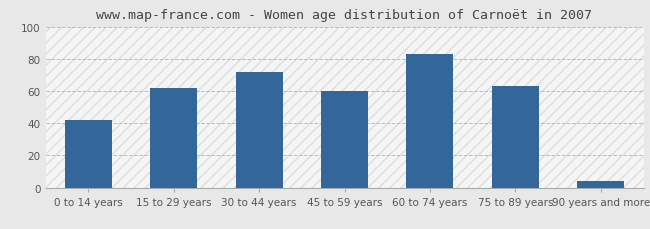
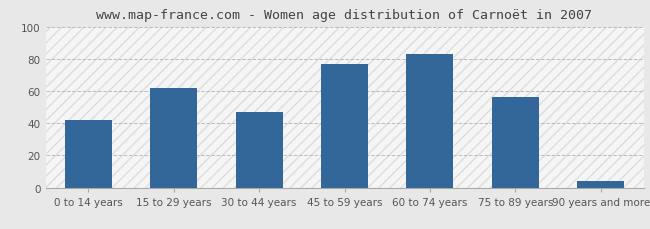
30 to 44 years: 72 -> 47
45 to 59 years: 60 -> 77
75 to 89 years: 63 -> 56
